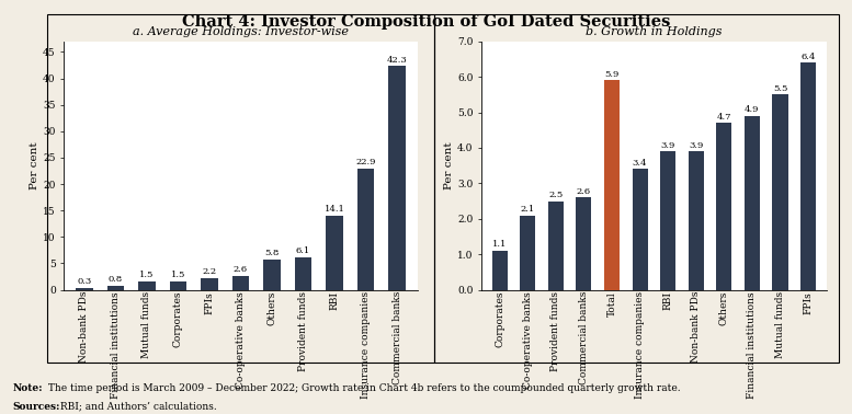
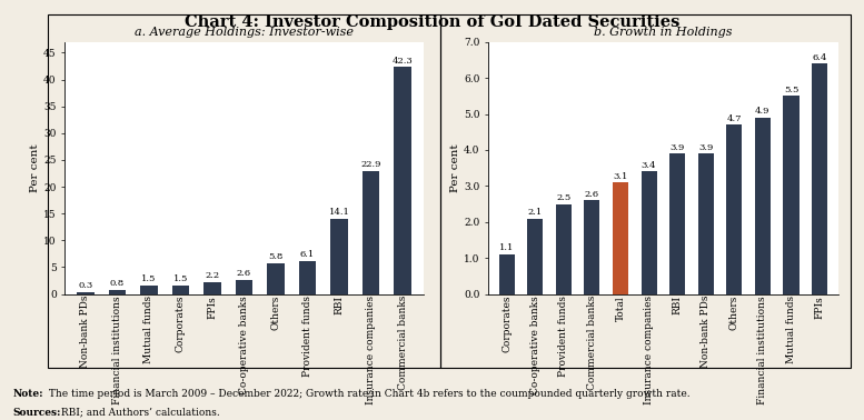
Total: 5.9 -> 3.1
